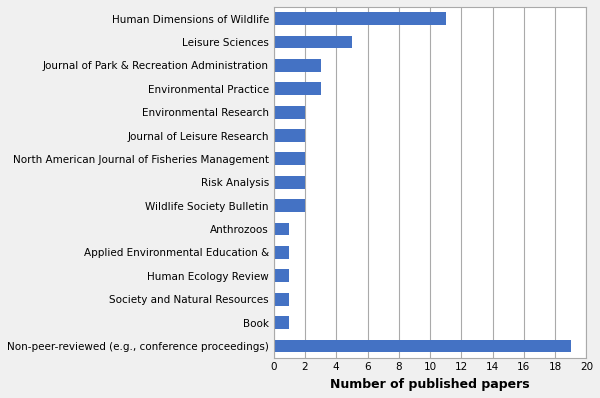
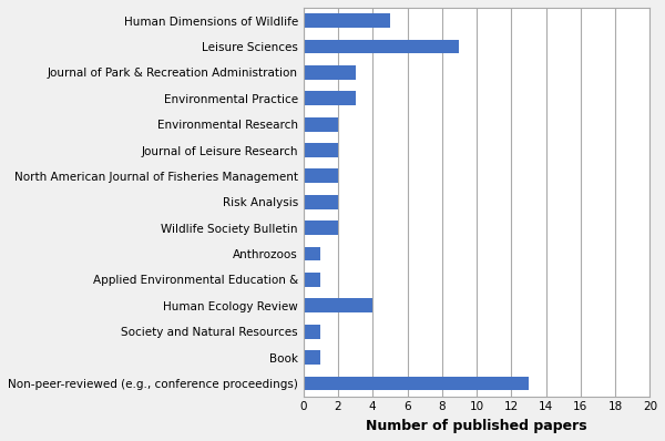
Human Dimensions of Wildlife: 11 -> 5
Leisure Sciences: 5 -> 9
Human Ecology Review: 1 -> 4
Non-peer-reviewed (e.g., conference proceedings): 19 -> 13
